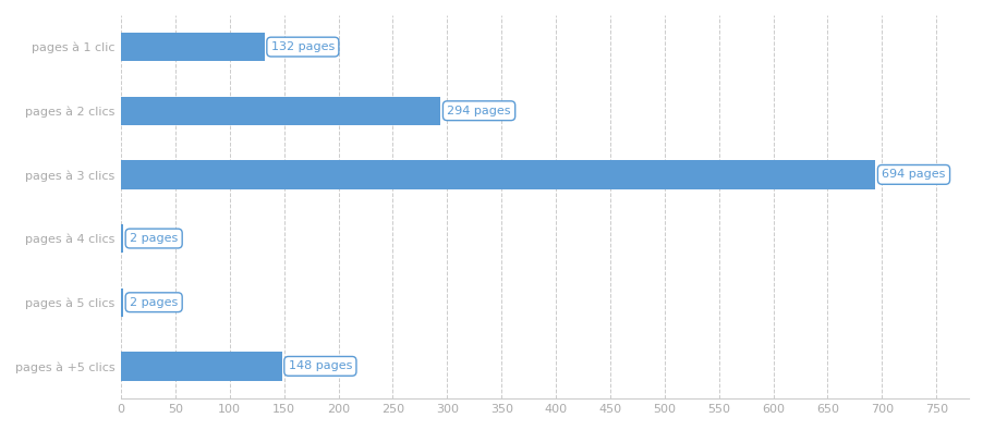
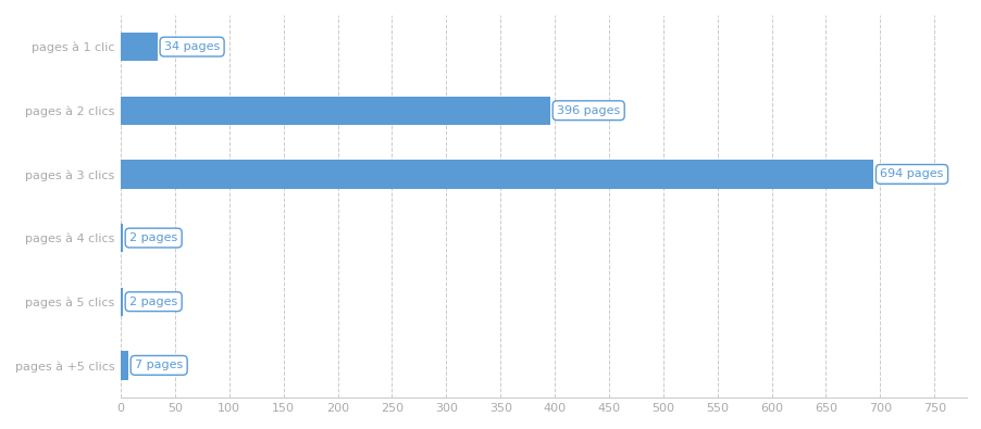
pages à 1 clic: 132 -> 34
pages à 2 clics: 294 -> 396
pages à +5 clics: 148 -> 7
